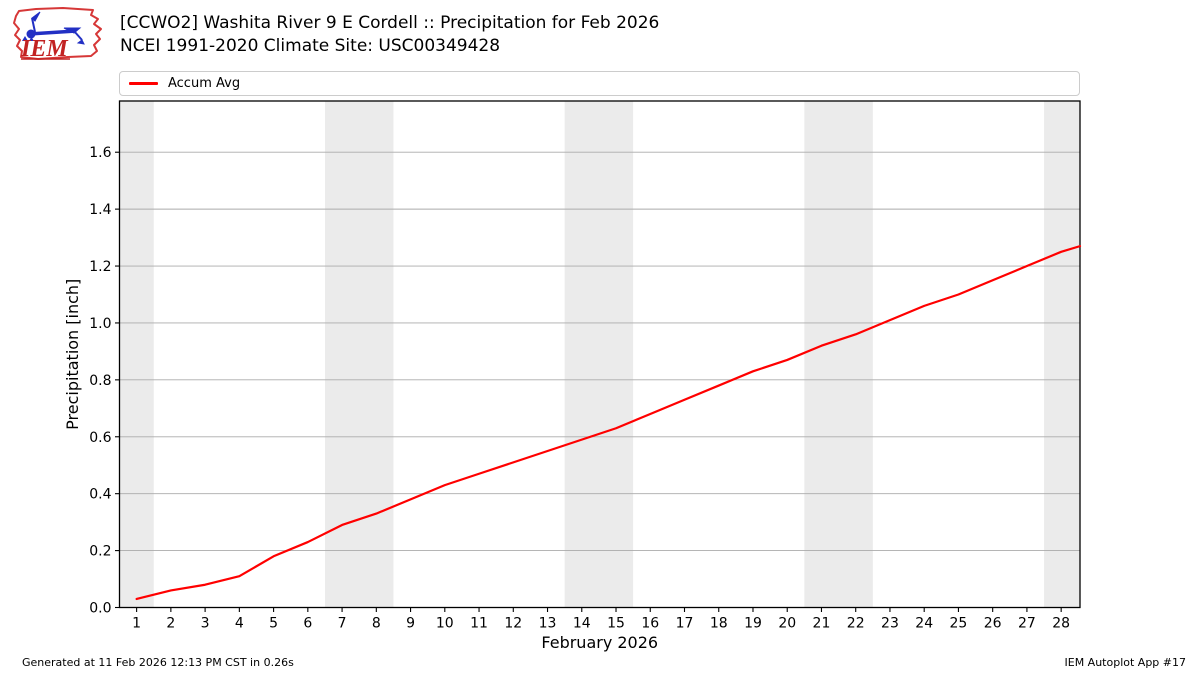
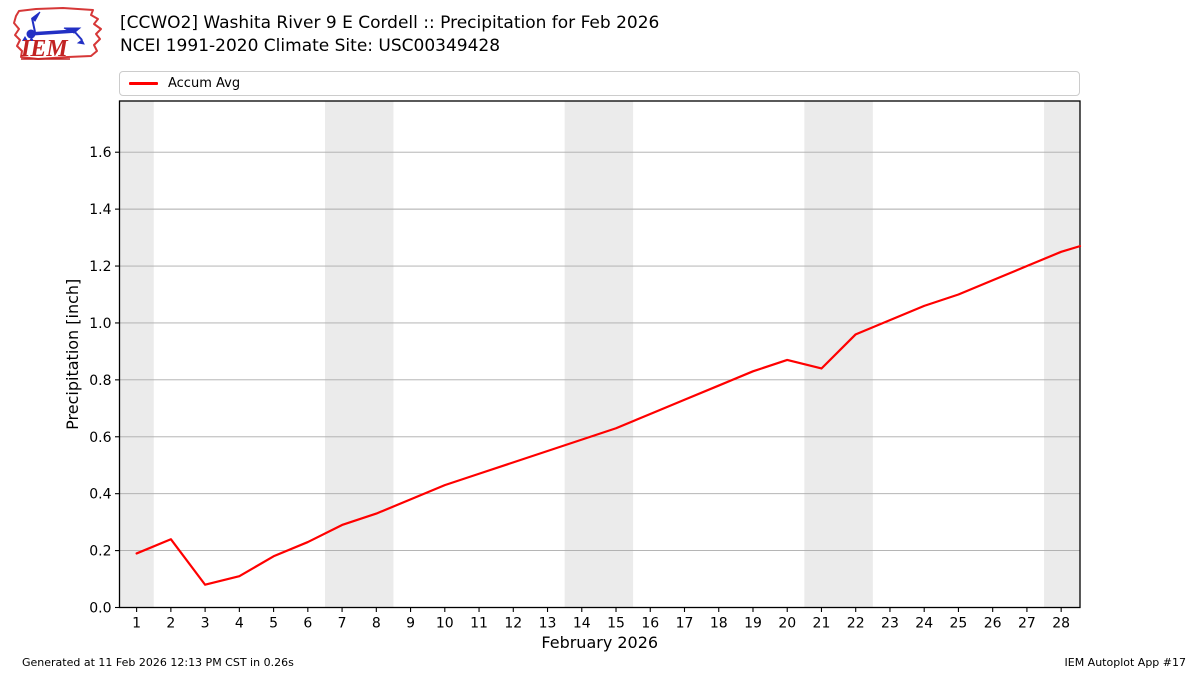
1: 0.03 -> 0.19
2: 0.06 -> 0.24
21: 0.92 -> 0.84
